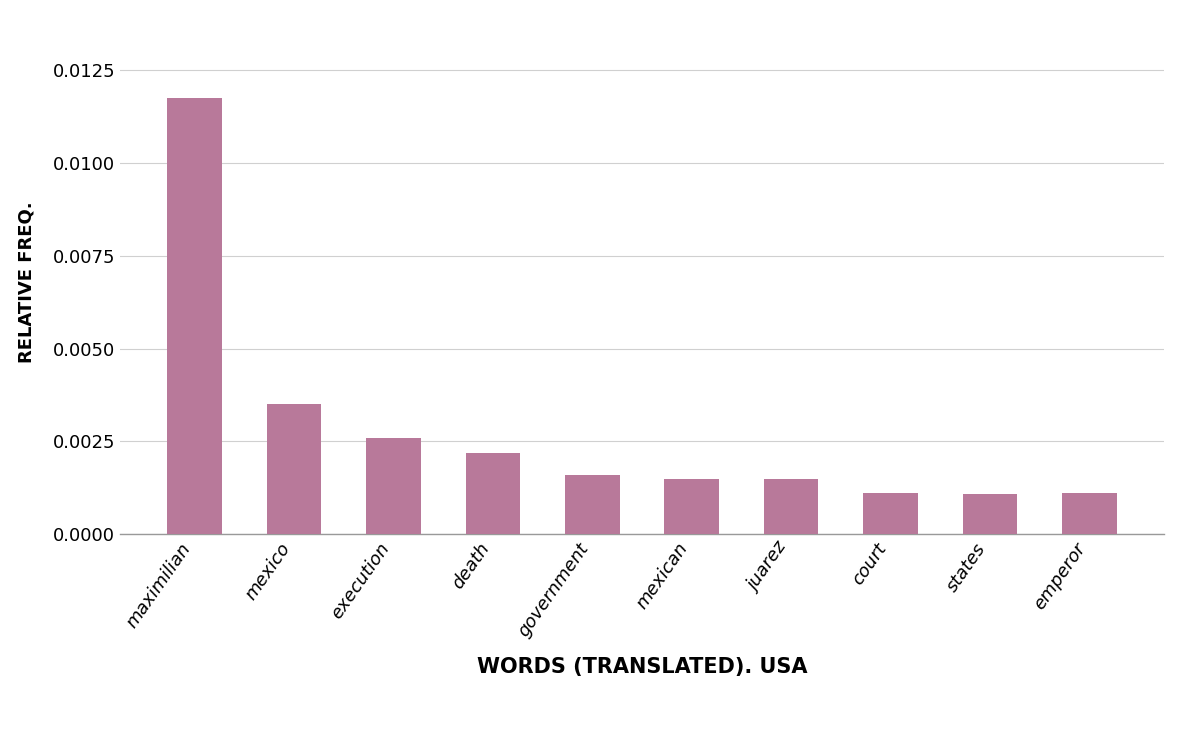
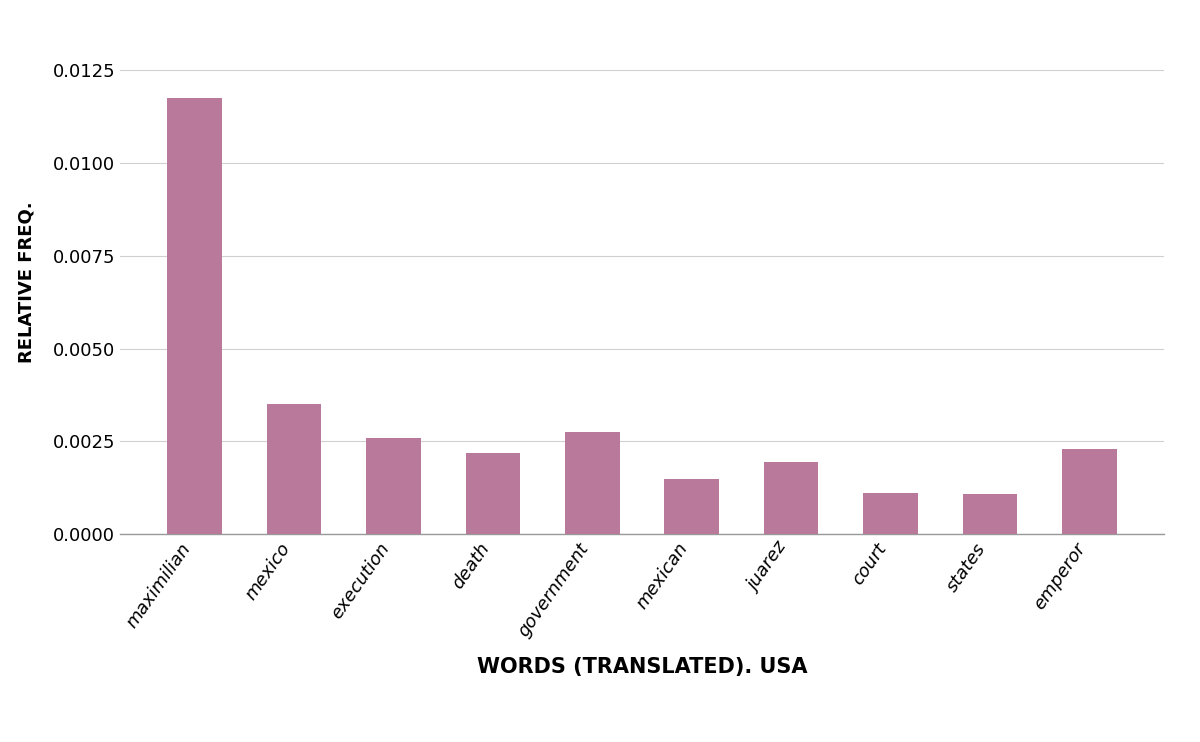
government: 0.00160 -> 0.00275
juarez: 0.00150 -> 0.00195
emperor: 0.00110 -> 0.00230
